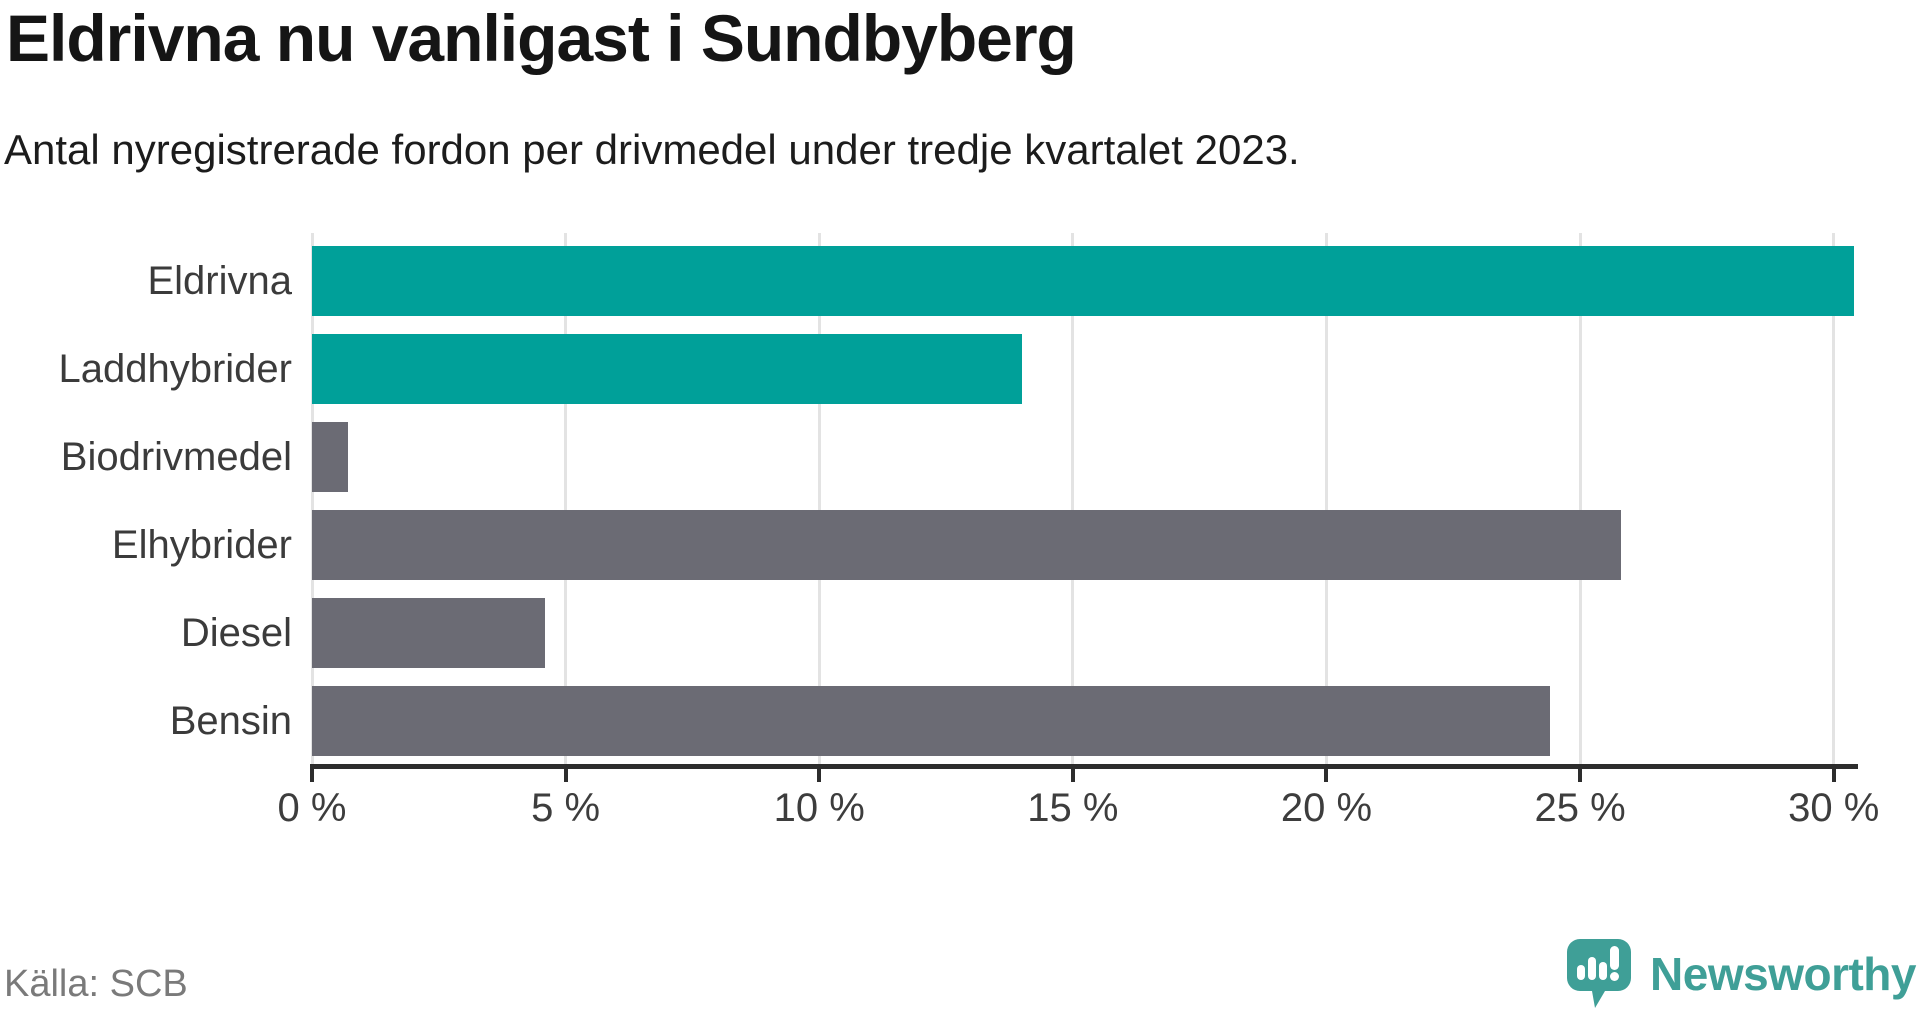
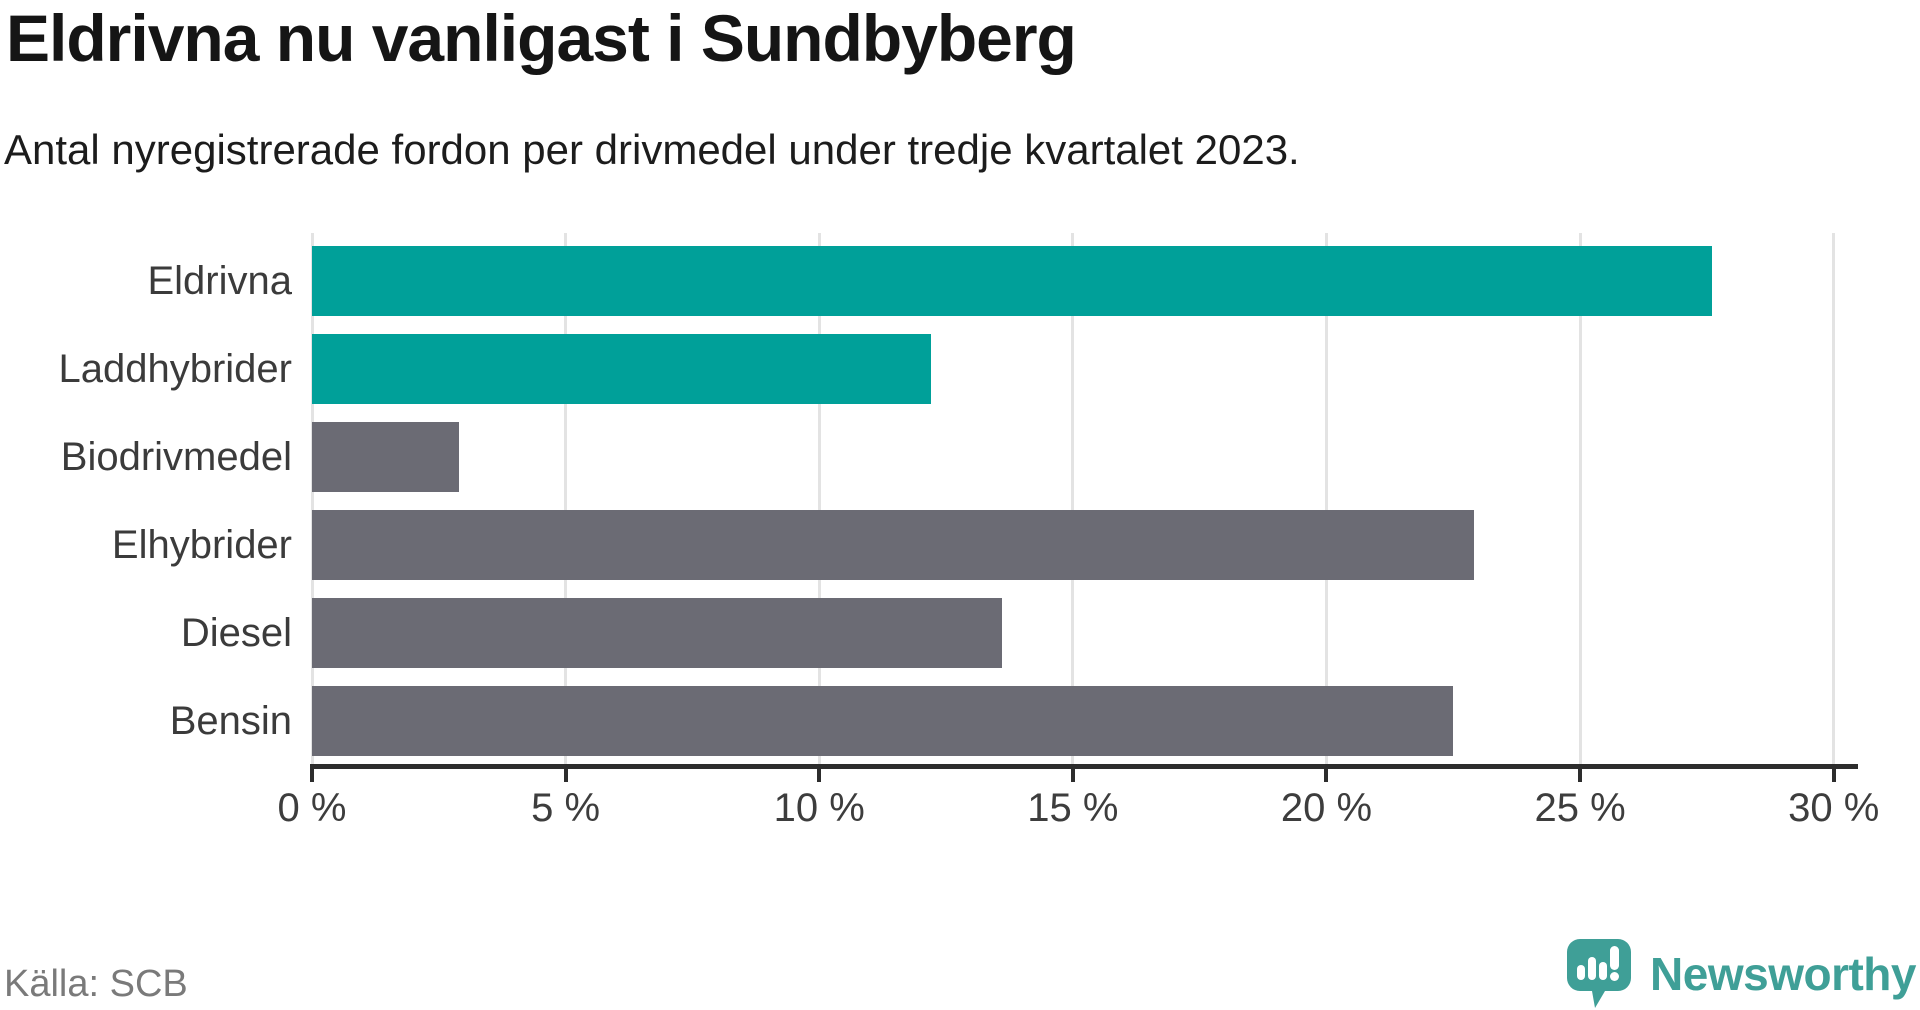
Eldrivna: 30.4% -> 27.6%
Laddhybrider: 14.0% -> 12.2%
Biodrivmedel: 0.7% -> 2.9%
Elhybrider: 25.8% -> 22.9%
Diesel: 4.6% -> 13.6%
Bensin: 24.4% -> 22.5%
